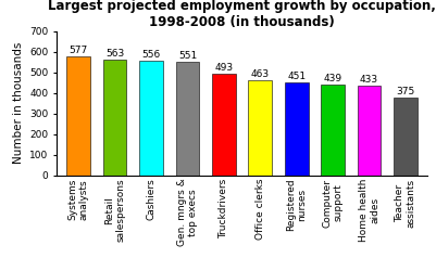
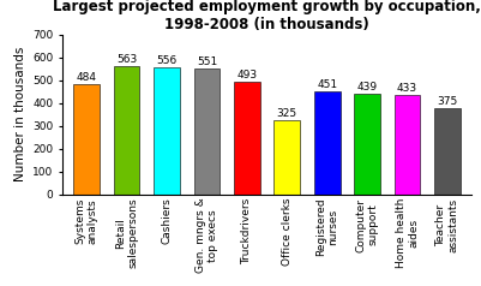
Systems analysts: 577 -> 484
Office clerks: 463 -> 325
